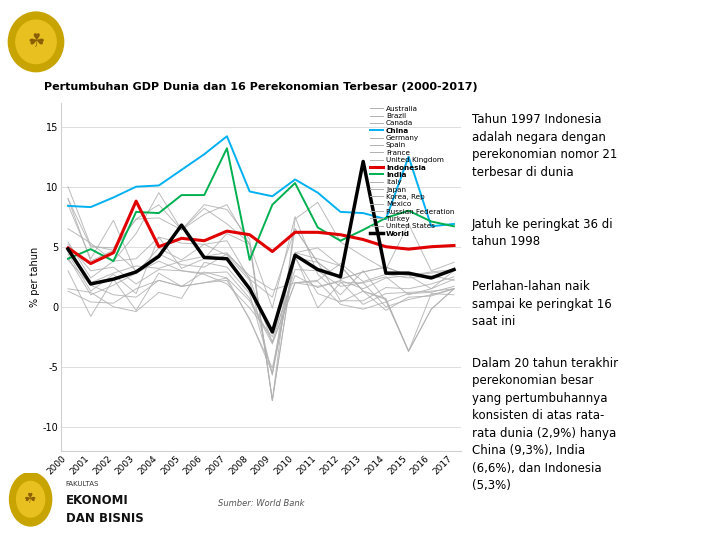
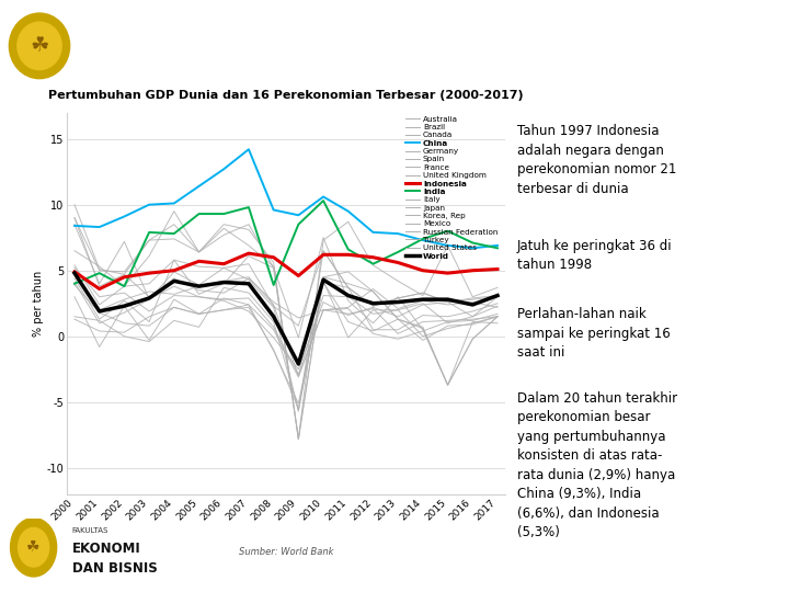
Indonesia/2003: 8.8 -> 4.8
World/2005: 6.8 -> 3.8
India/2007: 13.2 -> 9.8
World/2013: 12.1 -> 2.6
China/2015: 12.5 -> 6.9
